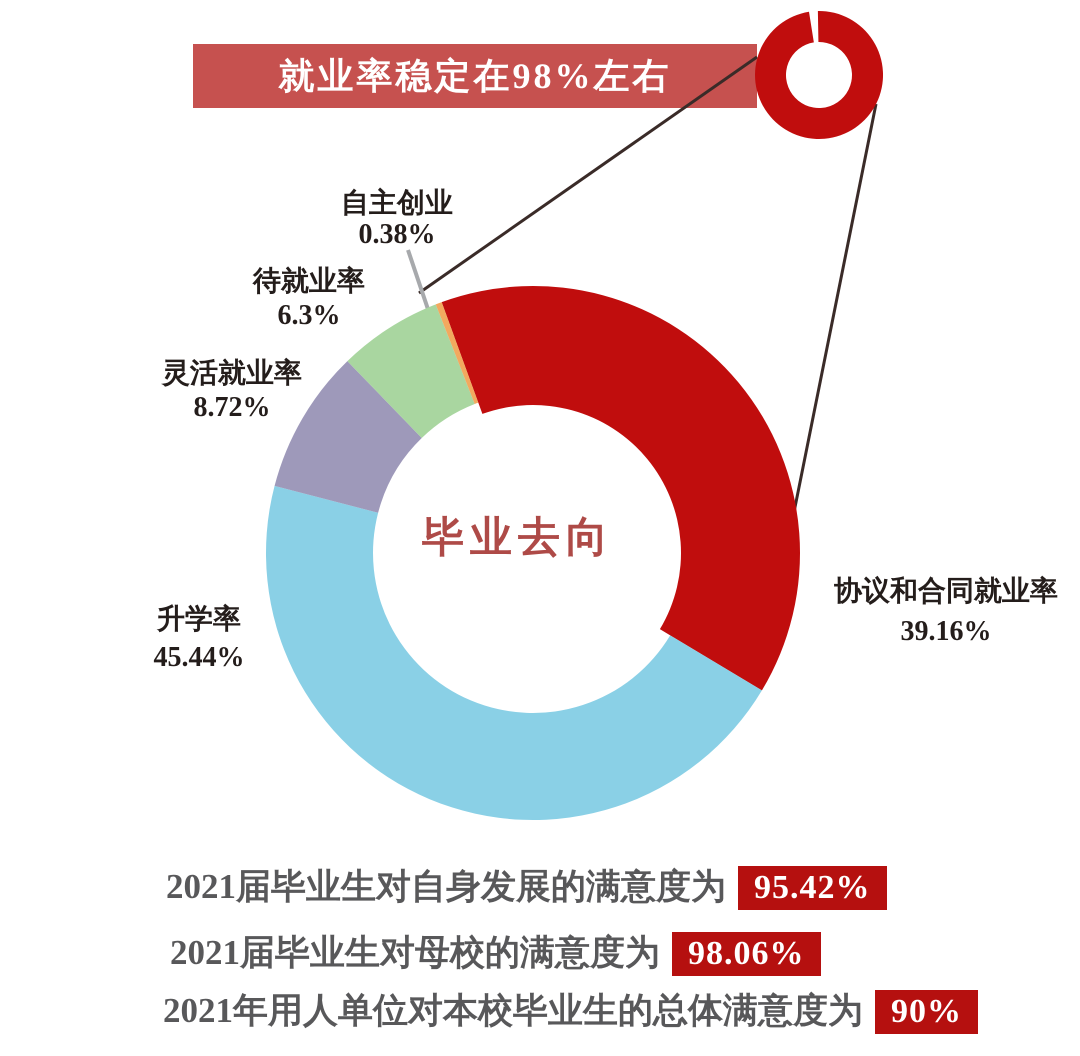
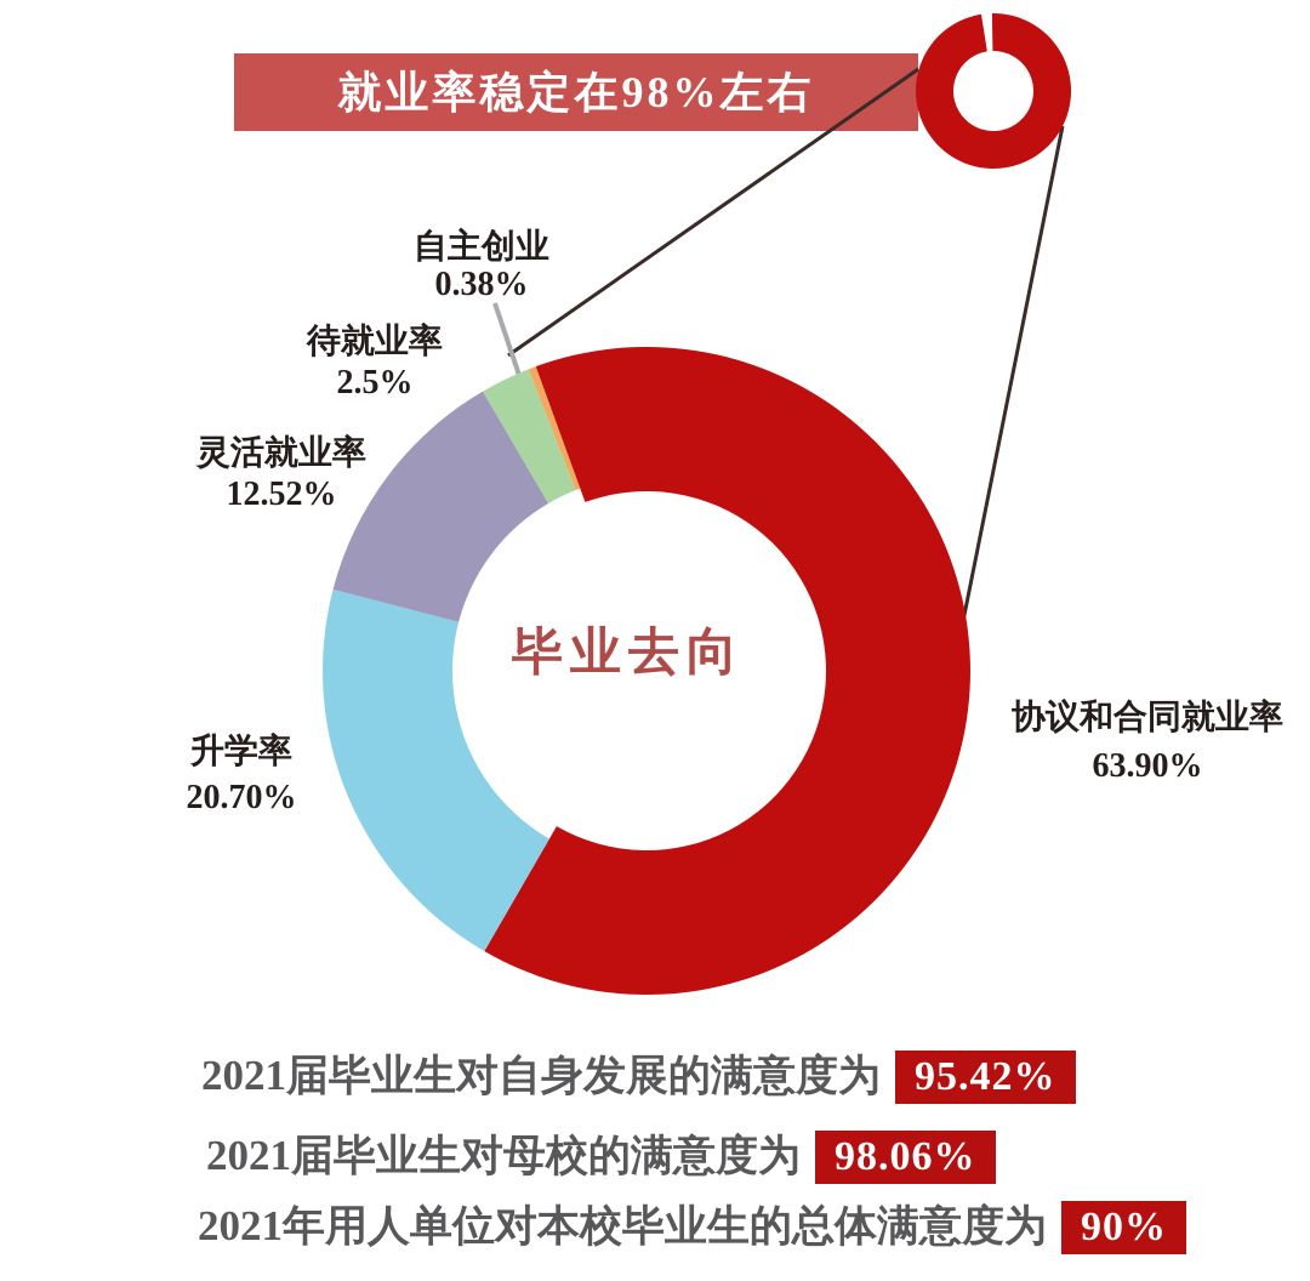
协议和合同就业率: 39.16% -> 63.90%
升学率: 45.44% -> 20.70%
灵活就业率: 8.72% -> 12.52%
待就业率: 6.3% -> 2.5%
